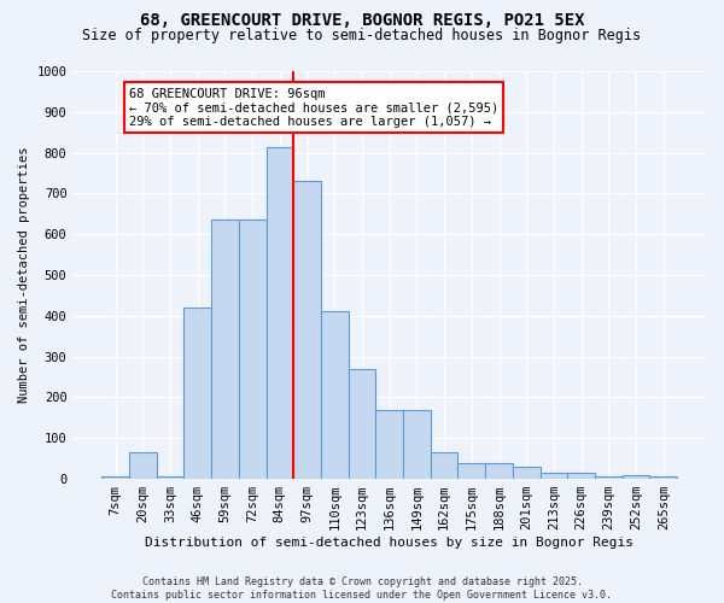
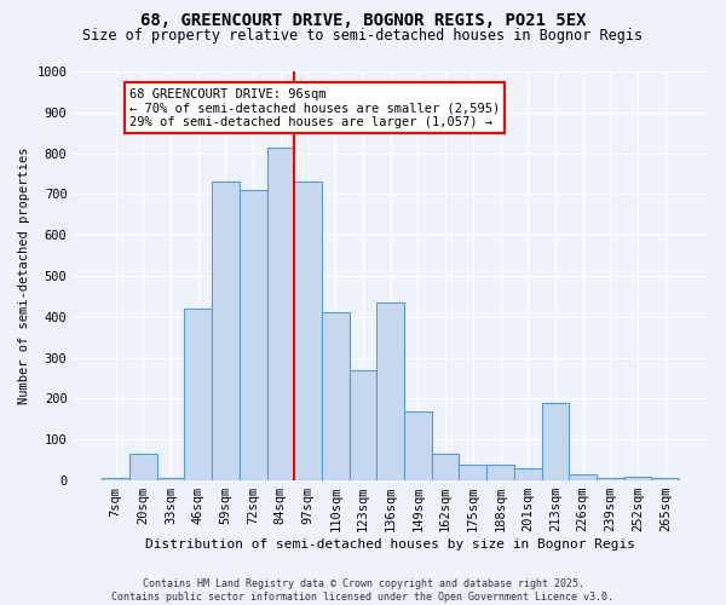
59sqm: 635 -> 730
72sqm: 635 -> 710
136sqm: 170 -> 435
213sqm: 15 -> 190
